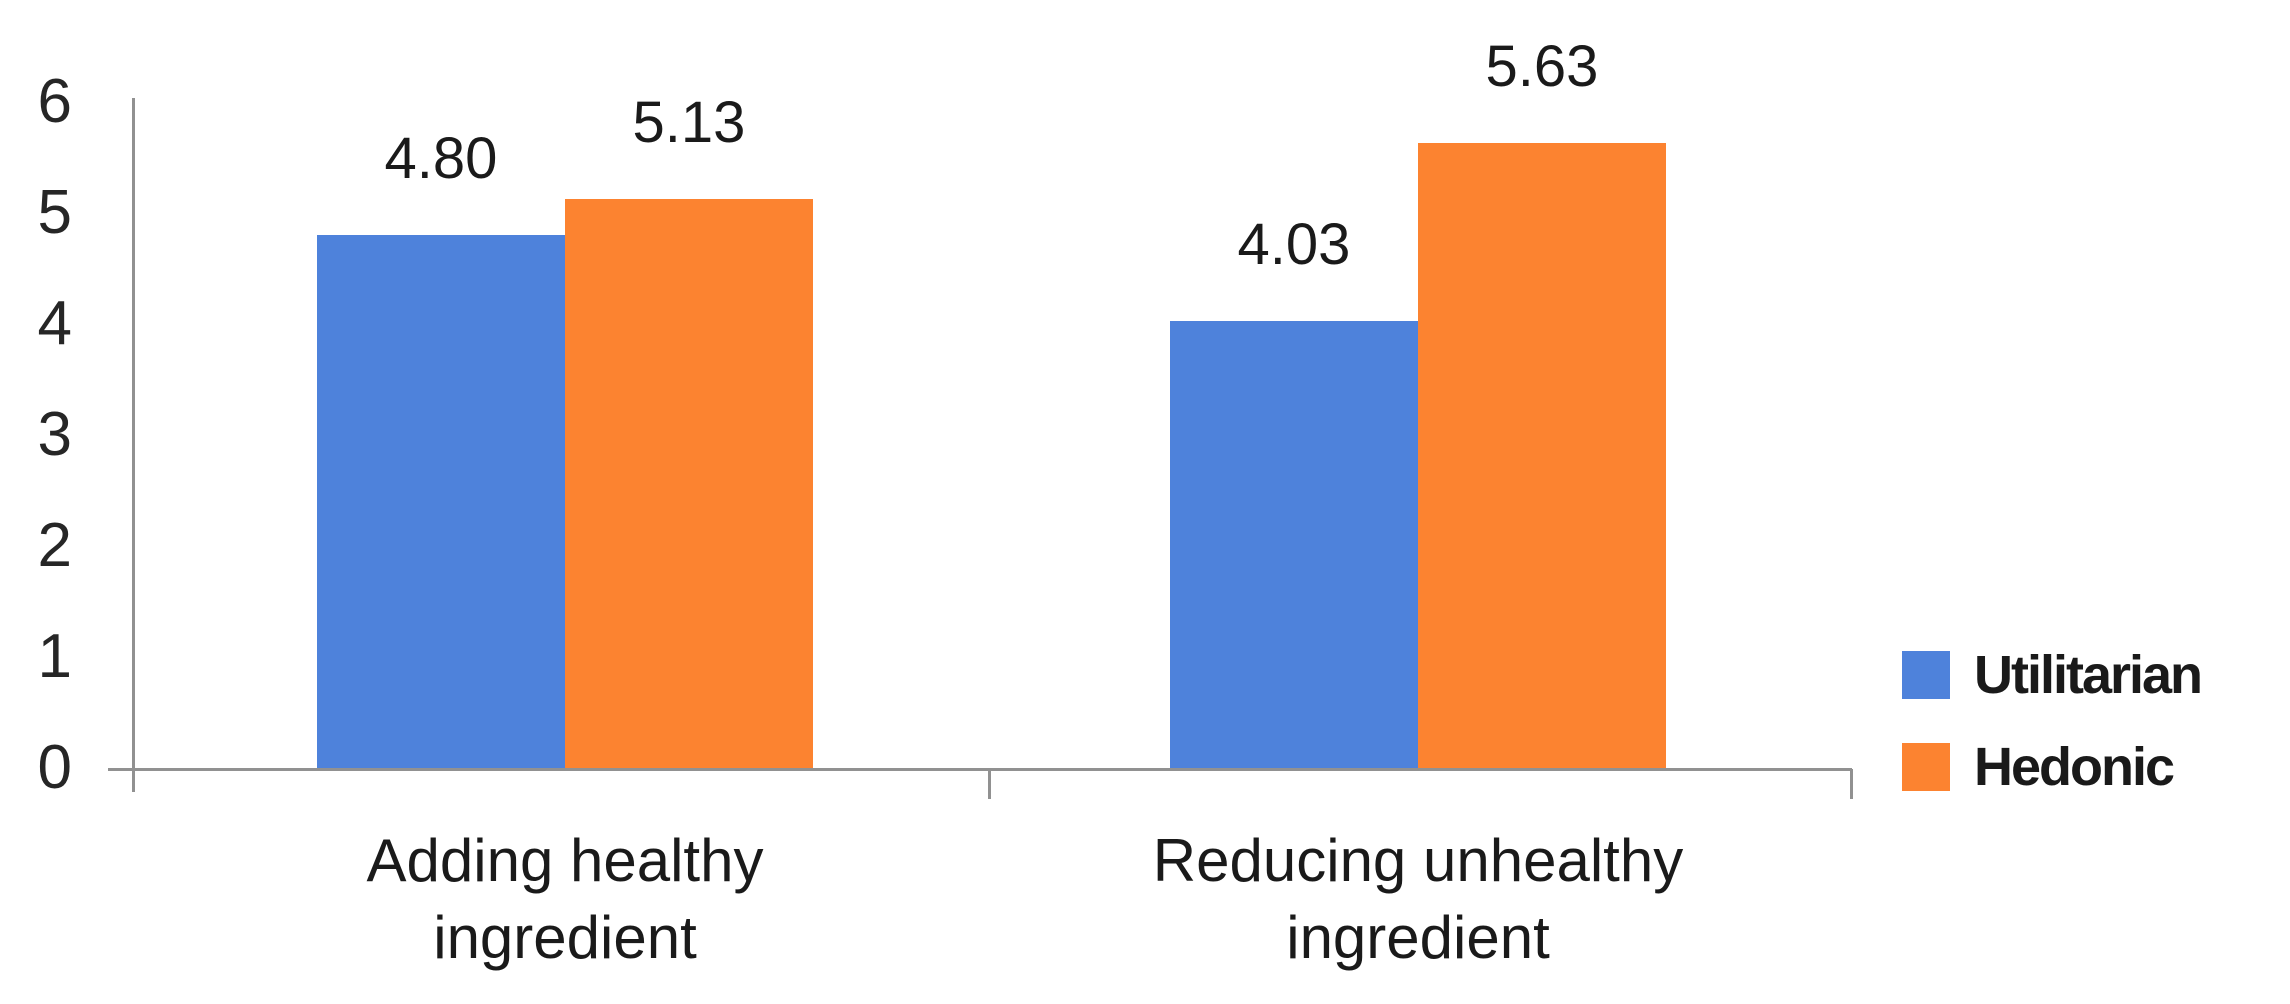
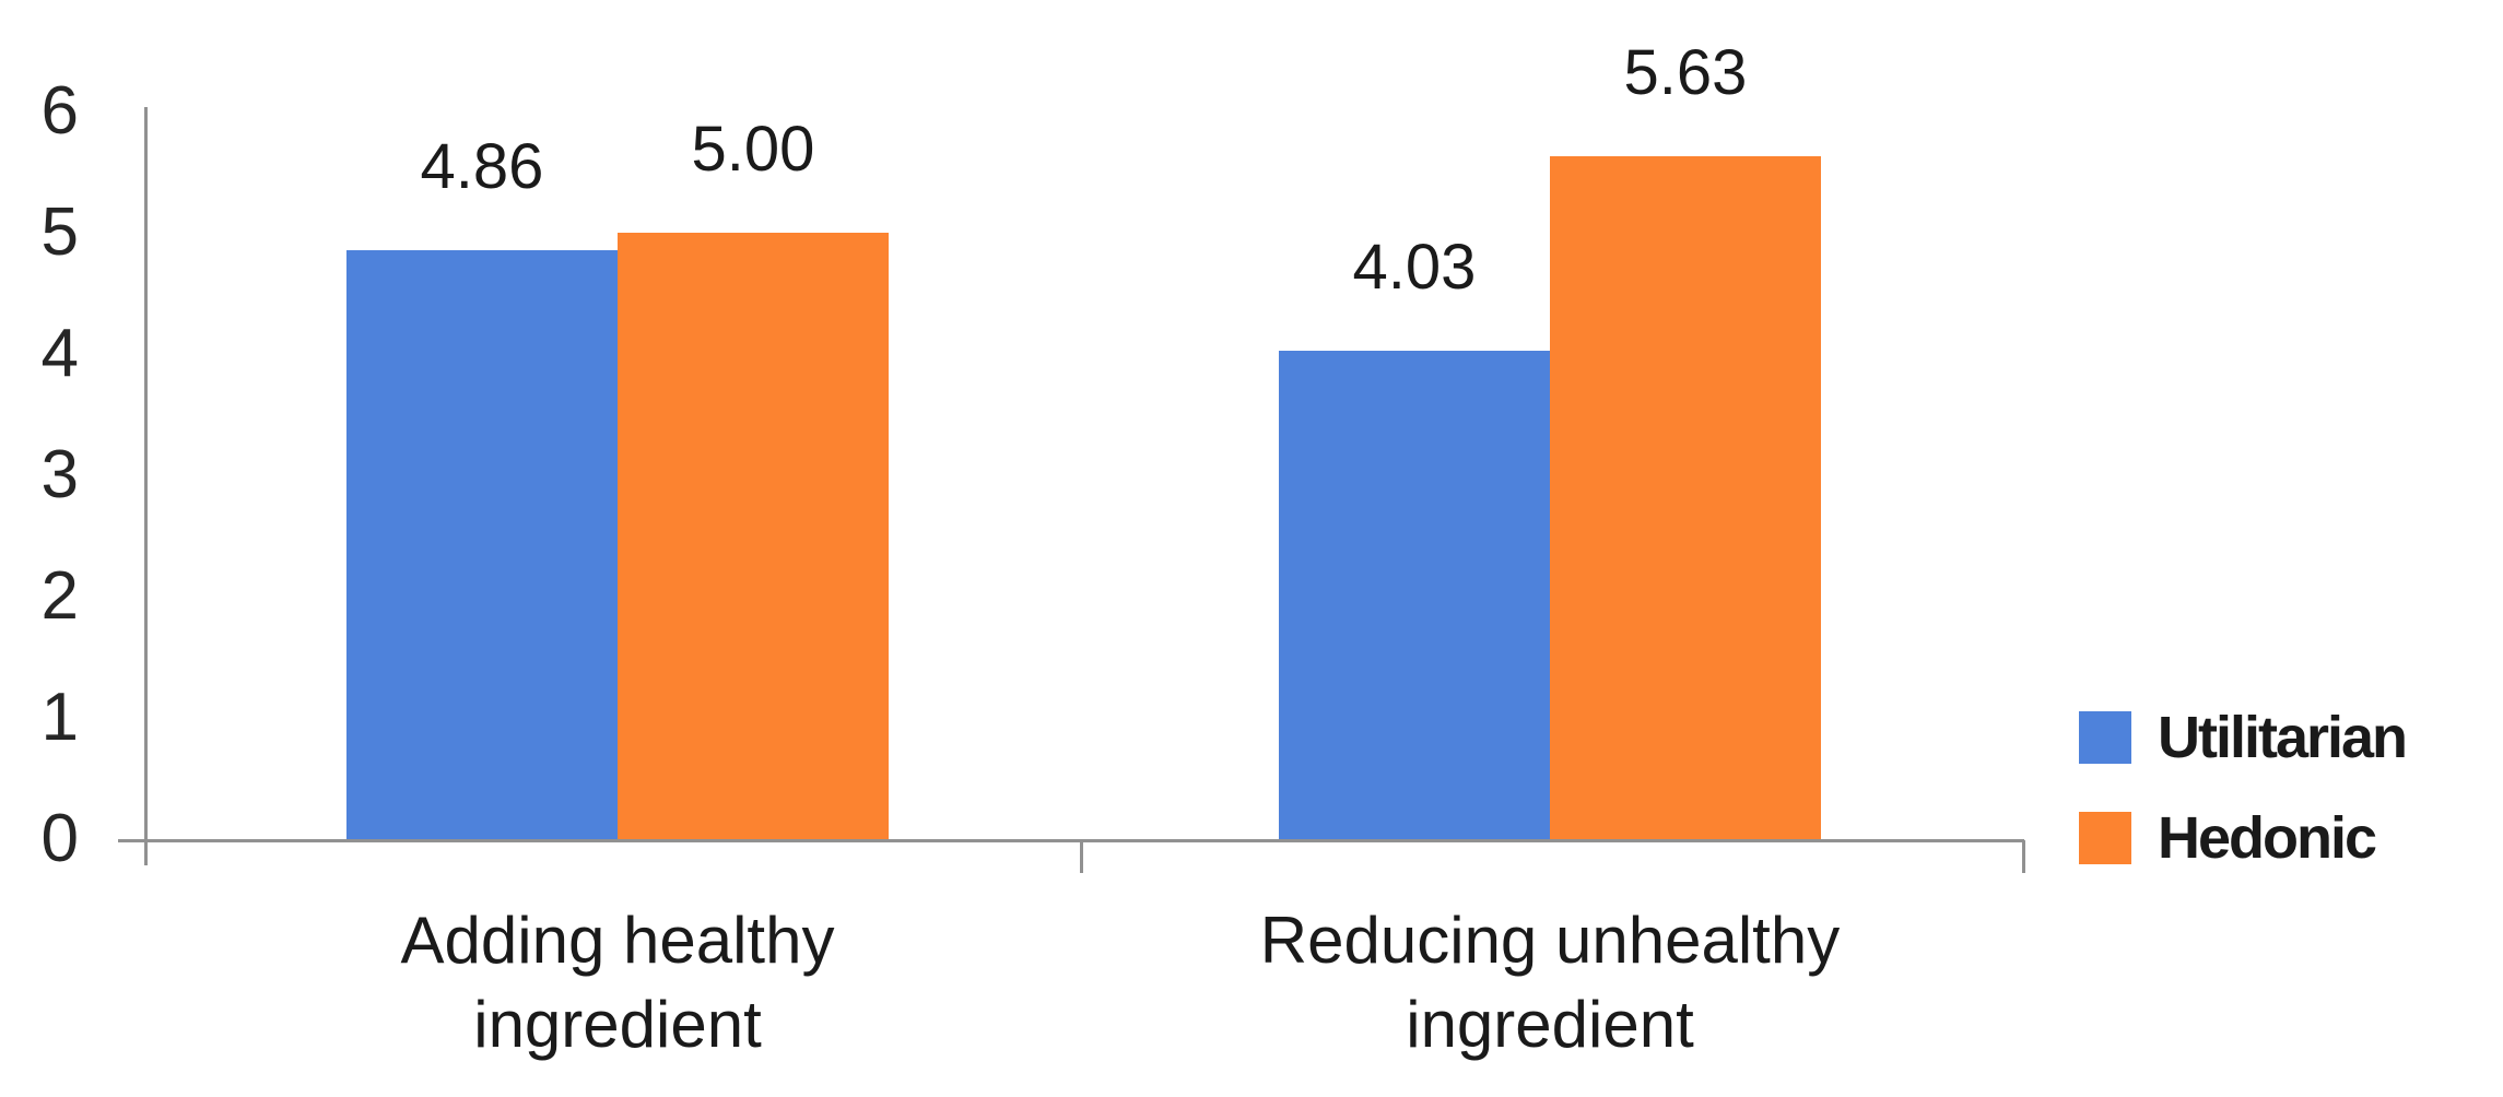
Utilitarian/Adding healthy ingredient: 4.80 -> 4.86
Hedonic/Adding healthy ingredient: 5.13 -> 5.00
